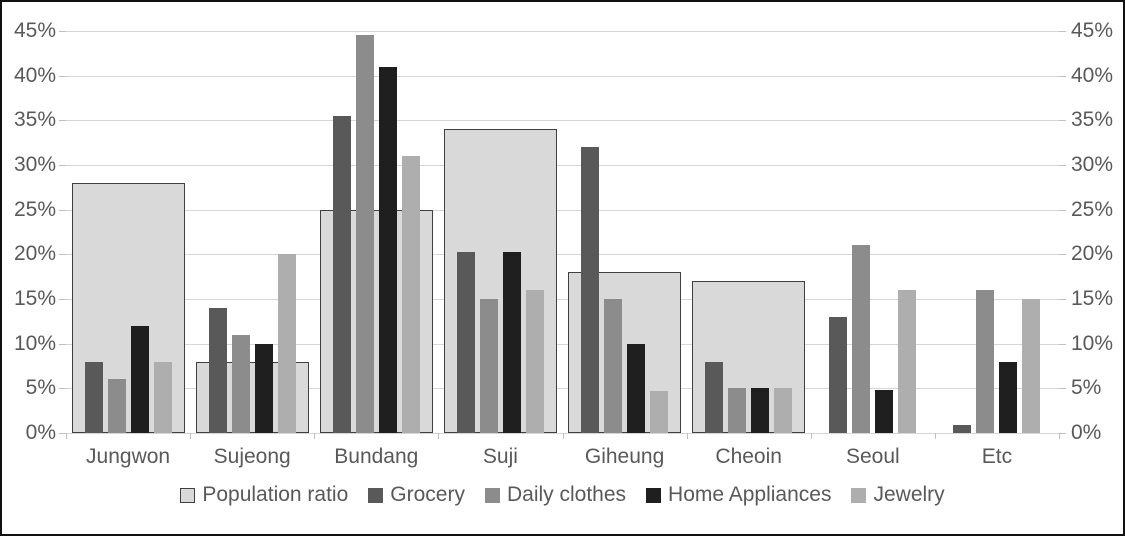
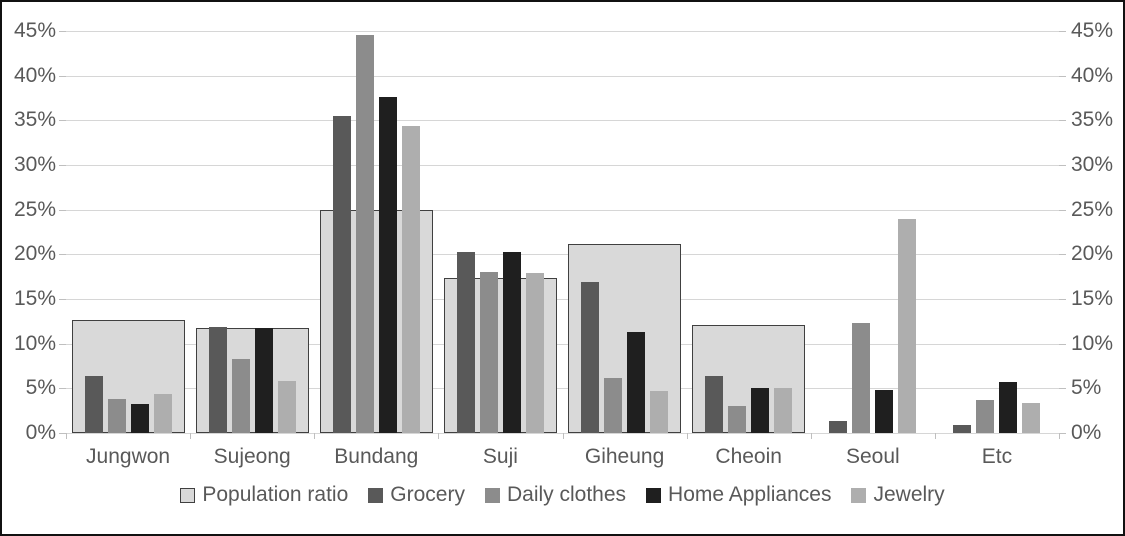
Population ratio/Jungwon: 28% -> 13%
Grocery/Jungwon: 8% -> 6%
Daily clothes/Jungwon: 6% -> 4%
Home Appliances/Jungwon: 12% -> 3%
Jewelry/Jungwon: 8% -> 4%
Population ratio/Sujeong: 8% -> 12%
Grocery/Sujeong: 14% -> 12%
Daily clothes/Sujeong: 11% -> 8%
Home Appliances/Sujeong: 10% -> 12%
Jewelry/Sujeong: 20% -> 6%
Home Appliances/Bundang: 41% -> 38%
Jewelry/Bundang: 31% -> 34%
Population ratio/Suji: 34% -> 17%
Daily clothes/Suji: 15% -> 18%
Jewelry/Suji: 16% -> 18%
Population ratio/Giheung: 18% -> 21%
Grocery/Giheung: 32% -> 17%
Daily clothes/Giheung: 15% -> 6%
Home Appliances/Giheung: 10% -> 11%
Population ratio/Cheoin: 17% -> 12%
Grocery/Cheoin: 8% -> 6%
Daily clothes/Cheoin: 5% -> 3%
Grocery/Seoul: 13% -> 1%
Daily clothes/Seoul: 21% -> 12%
Jewelry/Seoul: 16% -> 24%
Daily clothes/Etc: 16% -> 4%
Home Appliances/Etc: 8% -> 6%
Jewelry/Etc: 15% -> 3%
